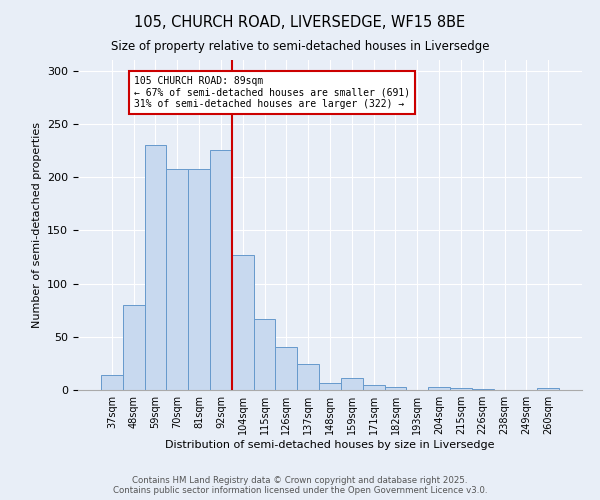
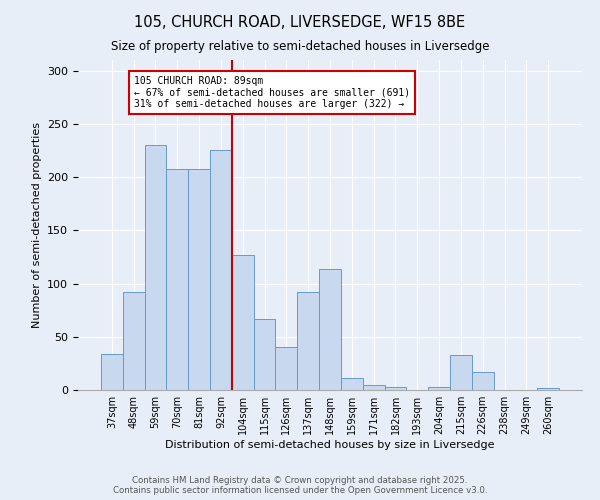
37sqm: 14 -> 34
48sqm: 80 -> 92
137sqm: 24 -> 92
148sqm: 7 -> 114
215sqm: 2 -> 33
226sqm: 1 -> 17
